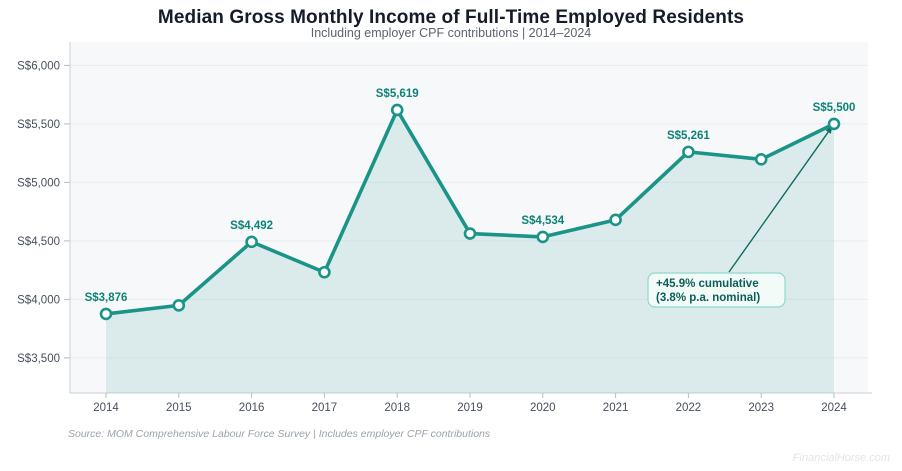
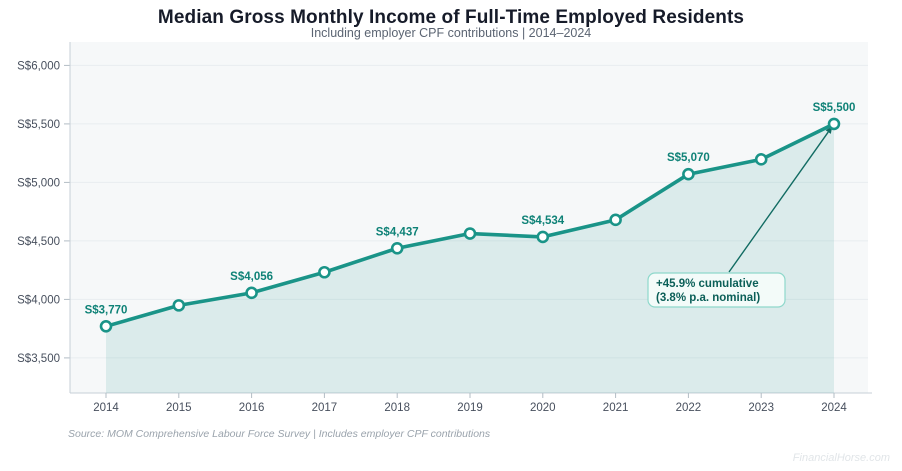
2014: 3,876 -> 3,770
2016: 4,492 -> 4,056
2018: 5,619 -> 4,437
2022: 5,261 -> 5,070
